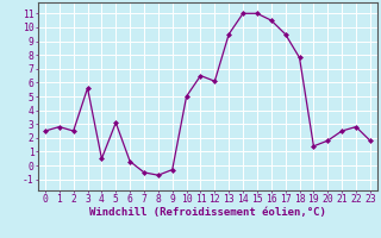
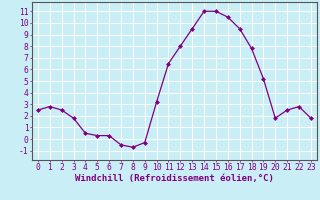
3: 5.6 -> 1.8
5: 3.1 -> 0.3
10: 5.0 -> 3.2
12: 6.1 -> 8.0
19: 1.4 -> 5.2
